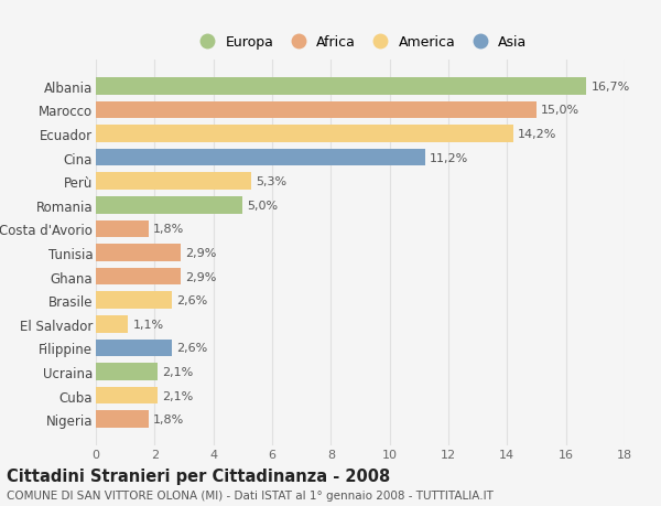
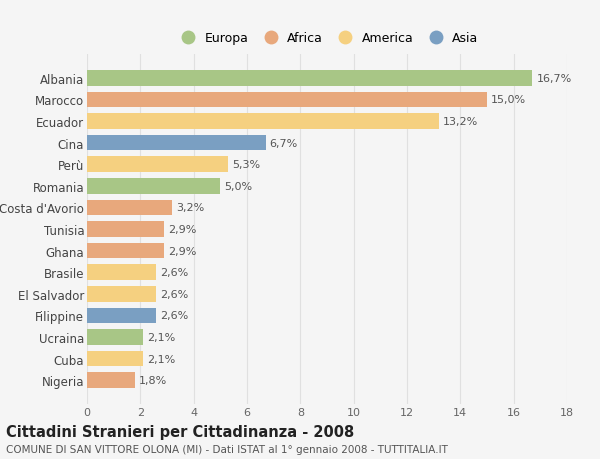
Ecuador: 14,2% -> 13,2%
Cina: 11,2% -> 6,7%
Costa d'Avorio: 1,8% -> 3,2%
El Salvador: 1,1% -> 2,6%
